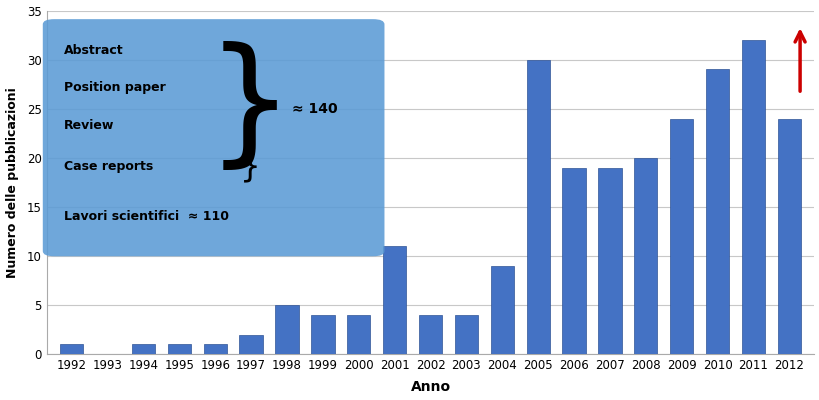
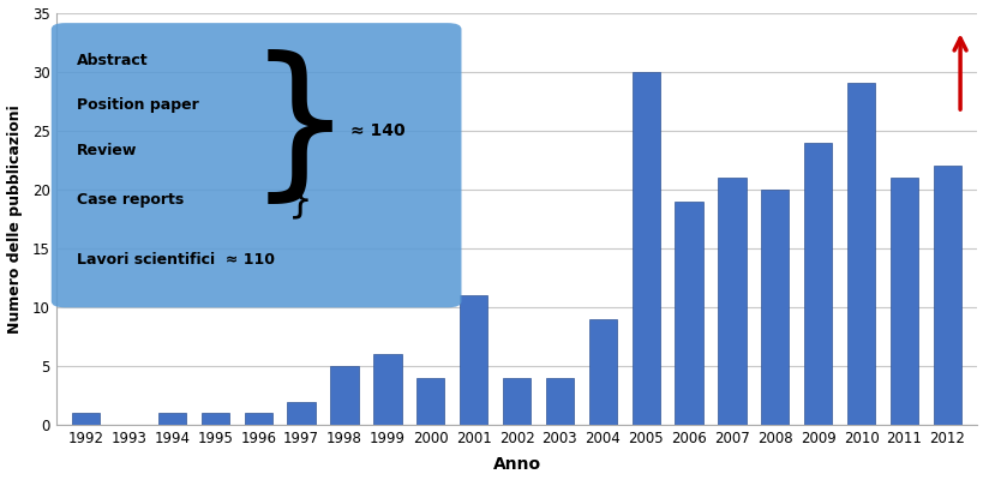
1999: 4 -> 6
2007: 19 -> 21
2011: 32 -> 21
2012: 24 -> 22
